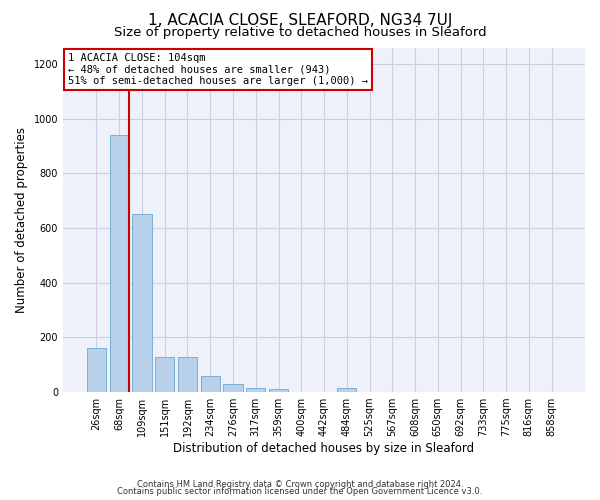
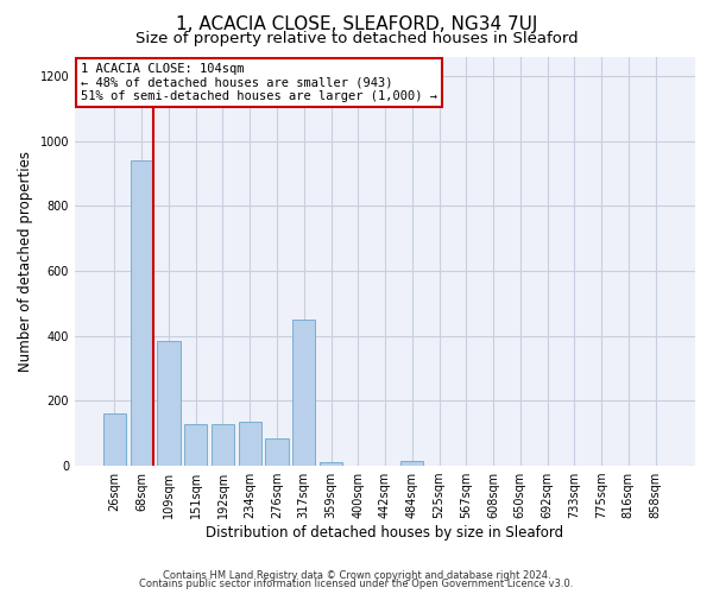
109sqm: 650 -> 385
234sqm: 58 -> 135
276sqm: 30 -> 85
317sqm: 15 -> 450
